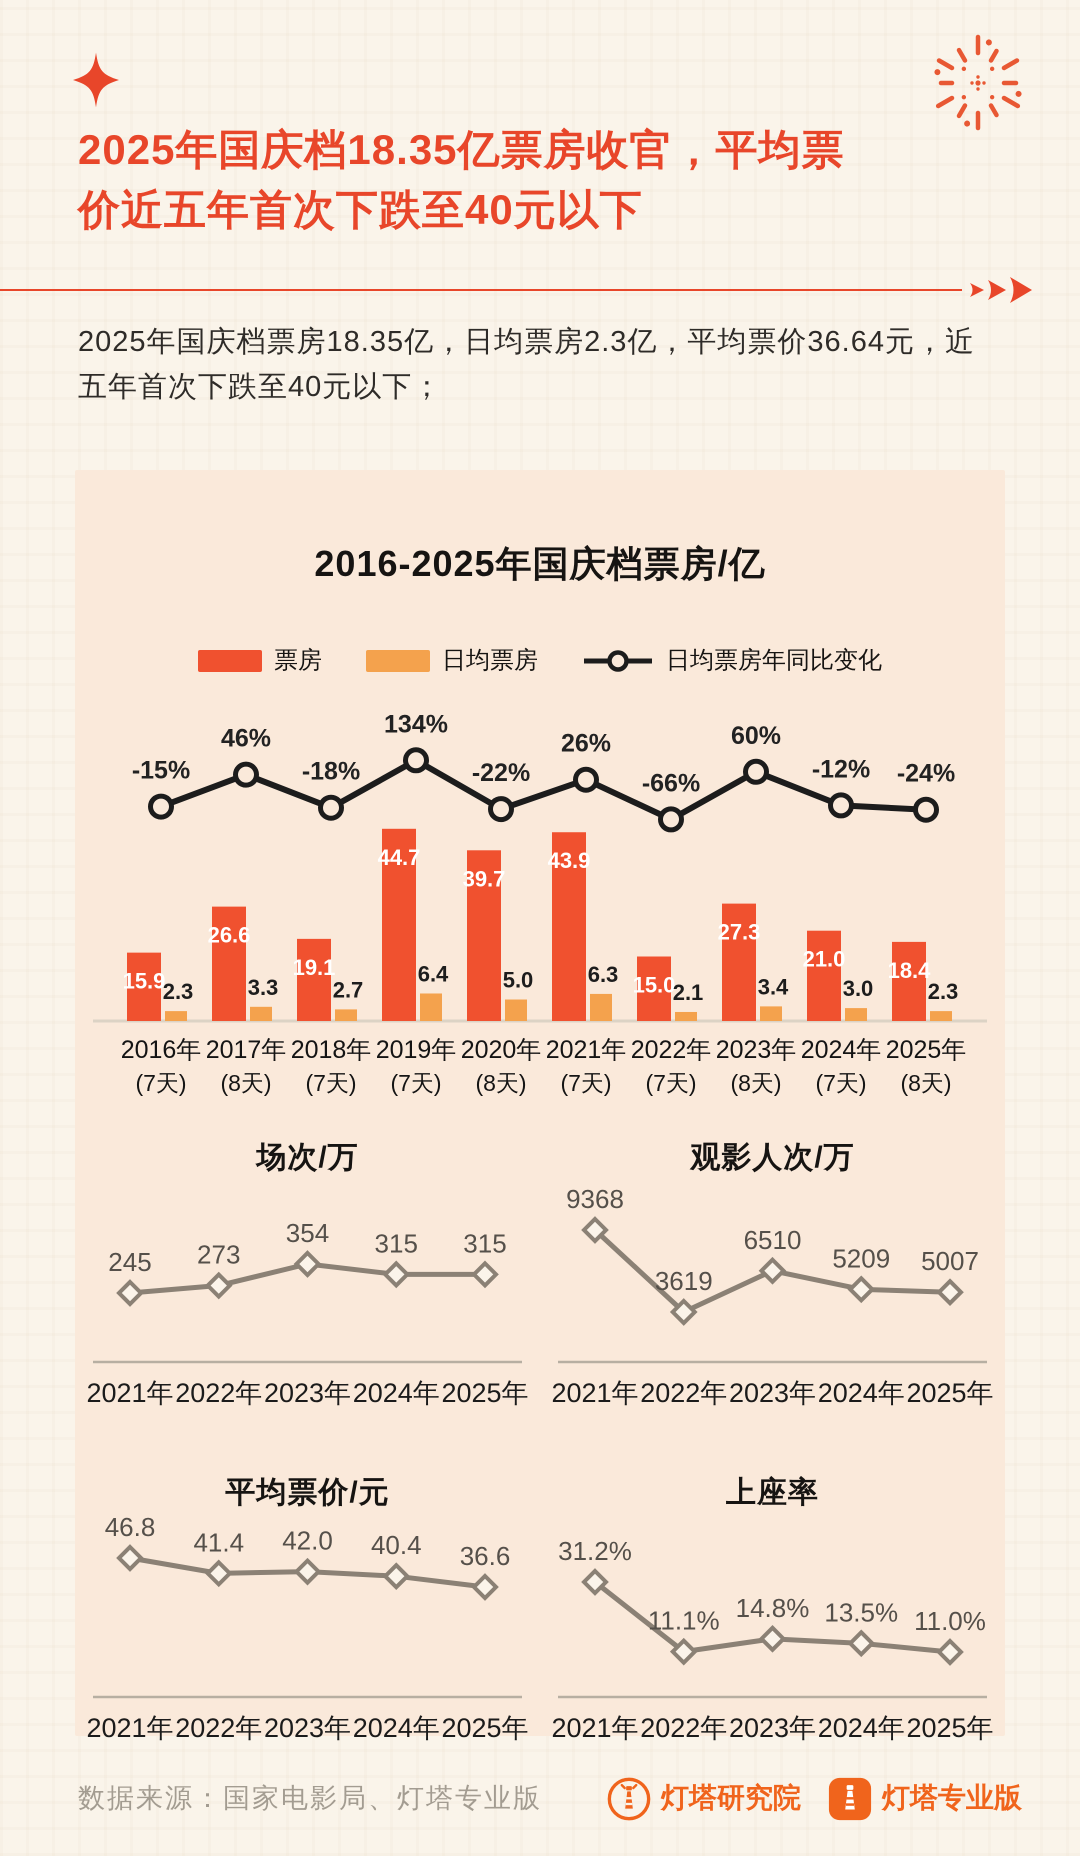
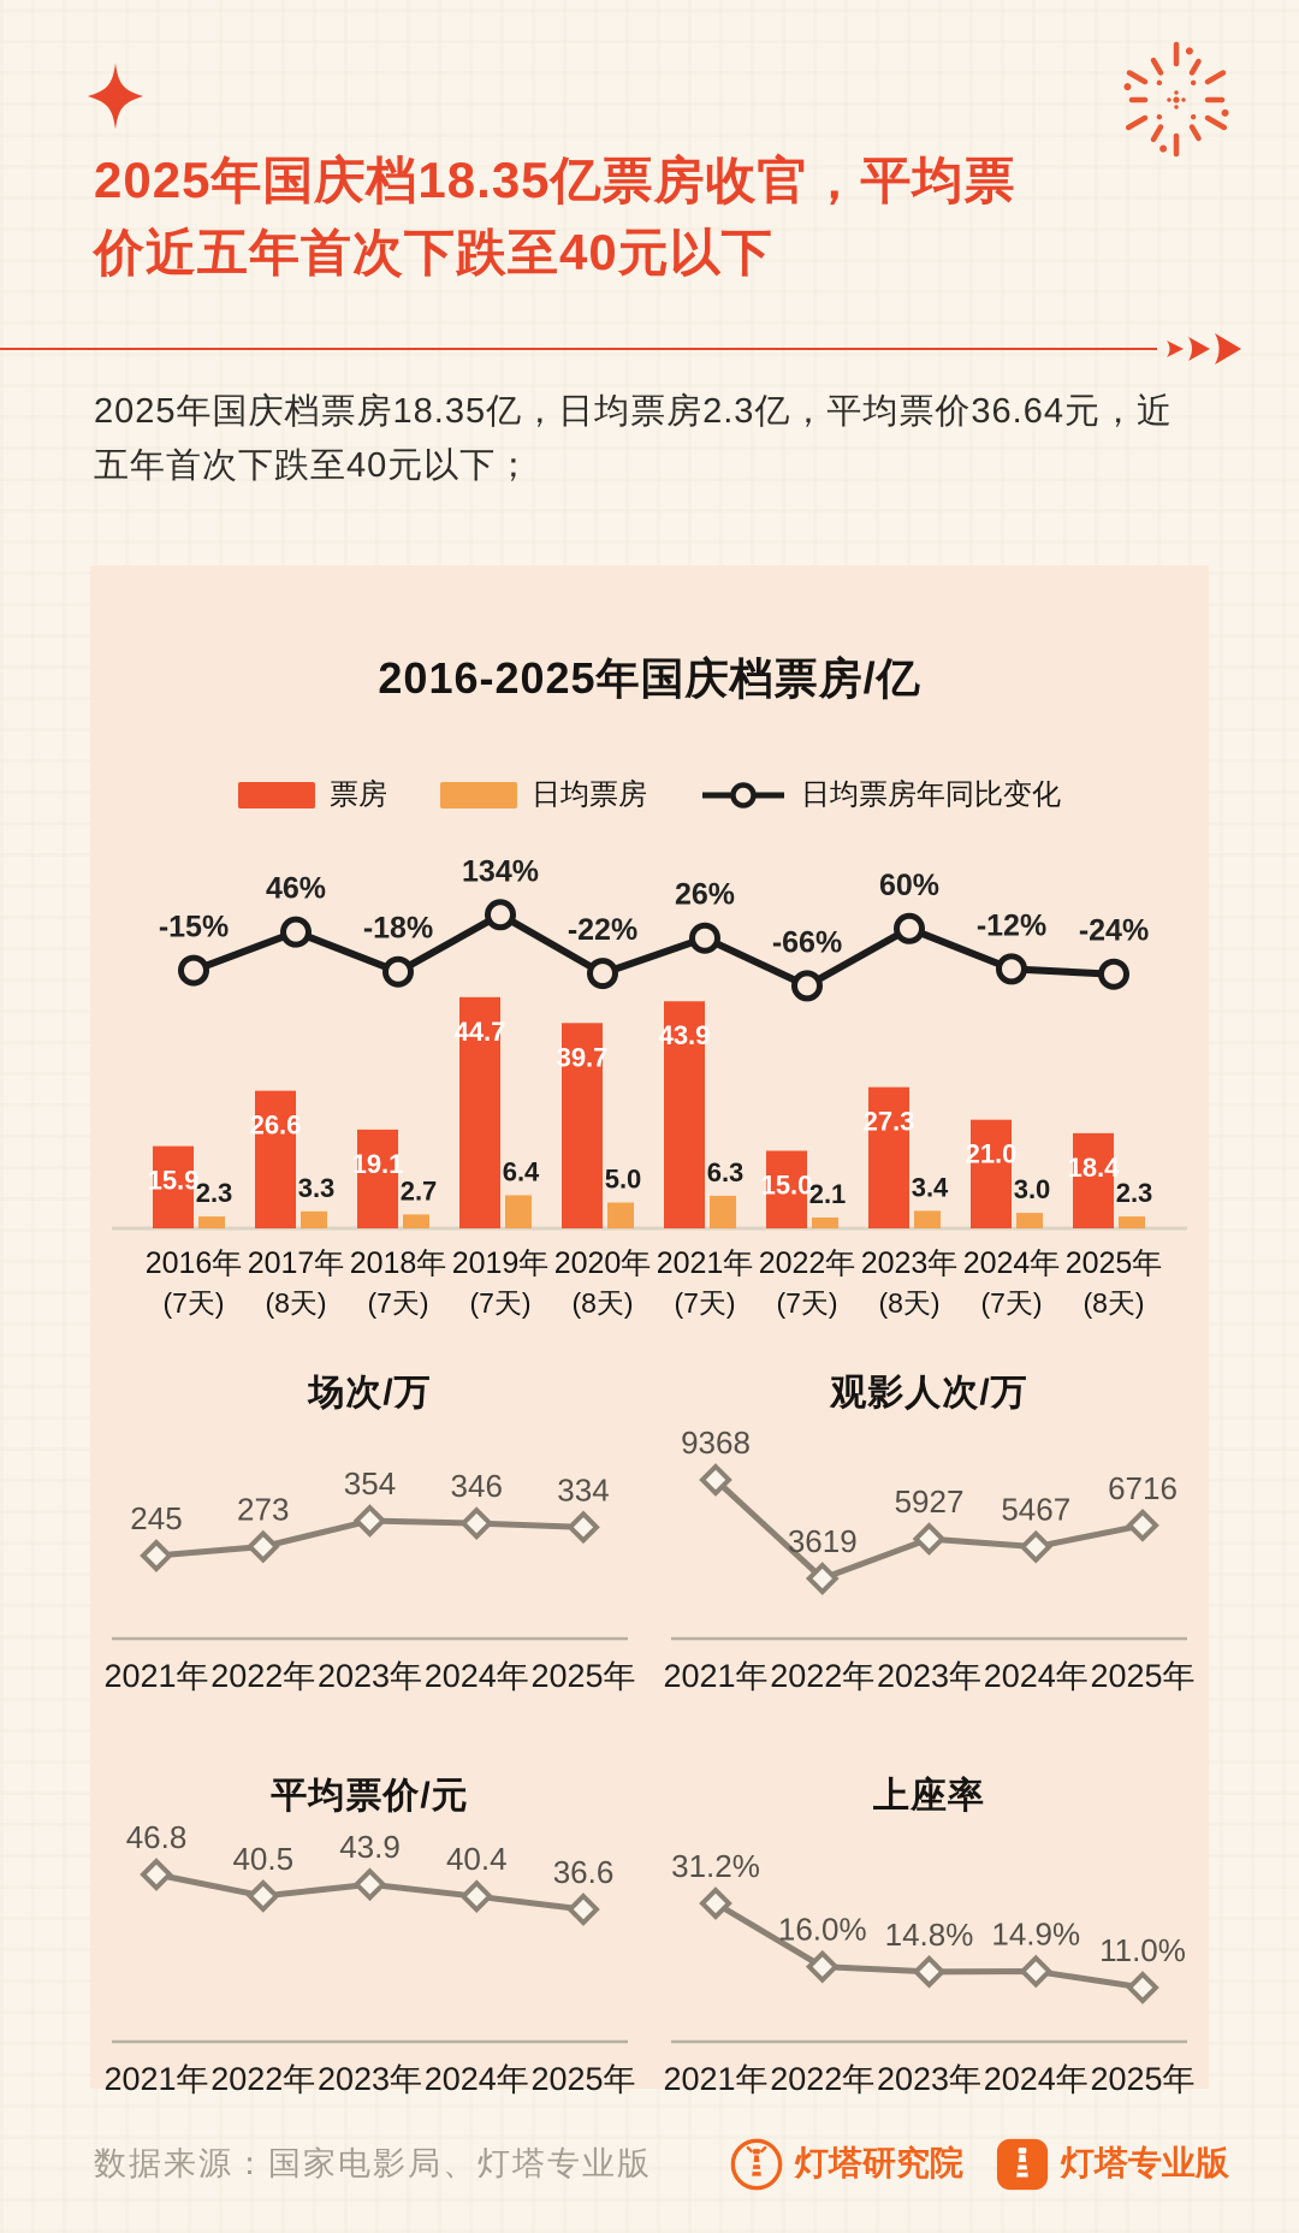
场次/万/2024年: 315 -> 346
场次/万/2025年: 315 -> 334
观影人次/万/2023年: 6510 -> 5927
观影人次/万/2024年: 5209 -> 5467
观影人次/万/2025年: 5007 -> 6716
平均票价/元/2022年: 41.4 -> 40.5
平均票价/元/2023年: 42.0 -> 43.9
上座率/2022年: 11.1% -> 16.0%
上座率/2024年: 13.5% -> 14.9%
